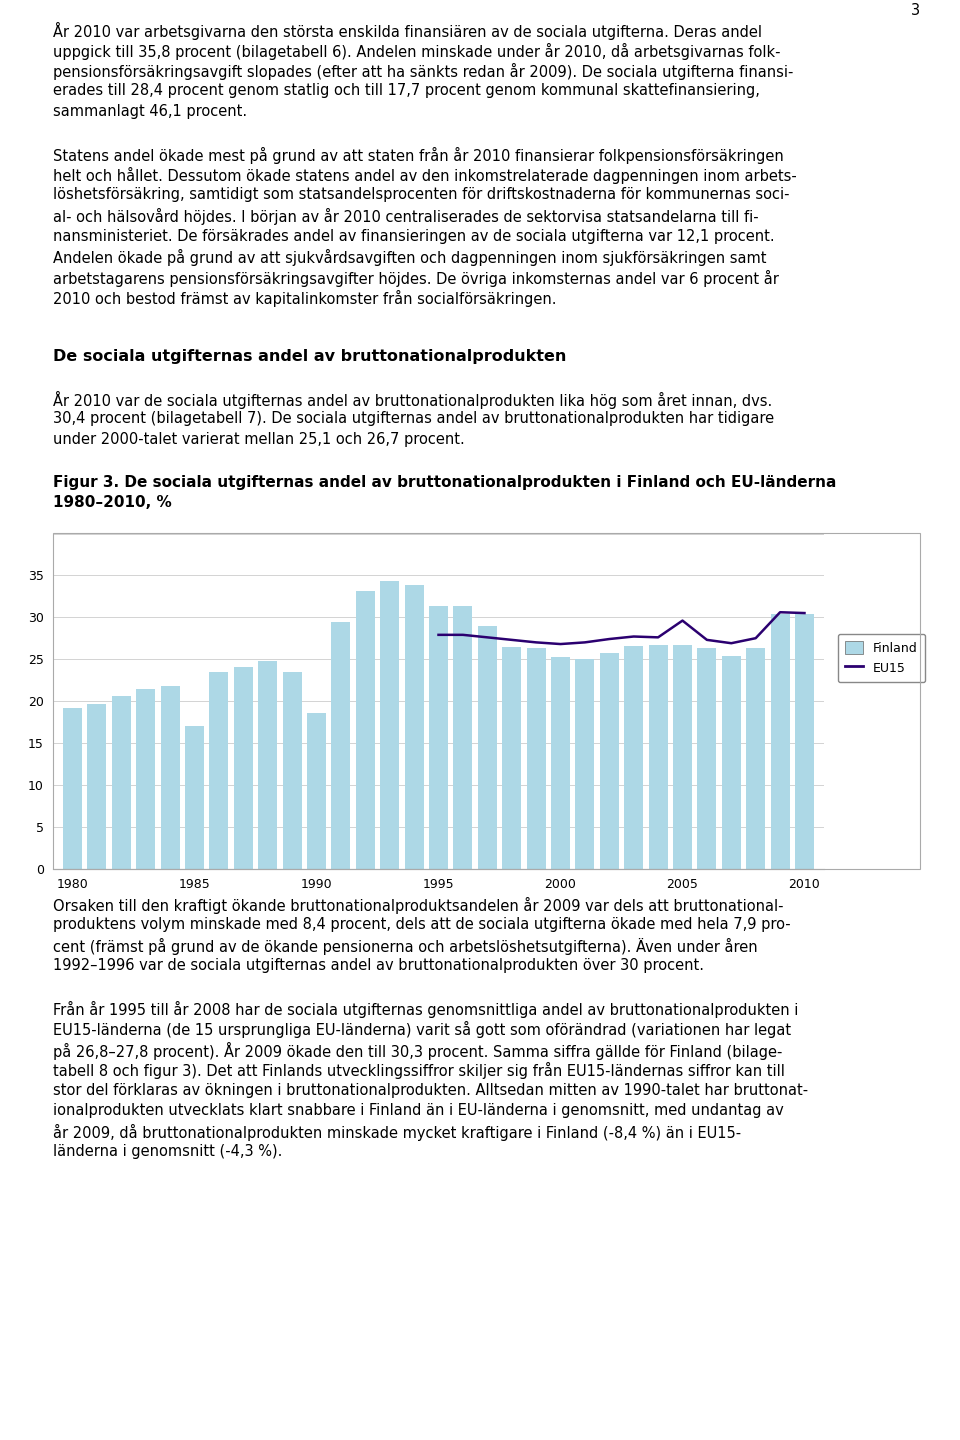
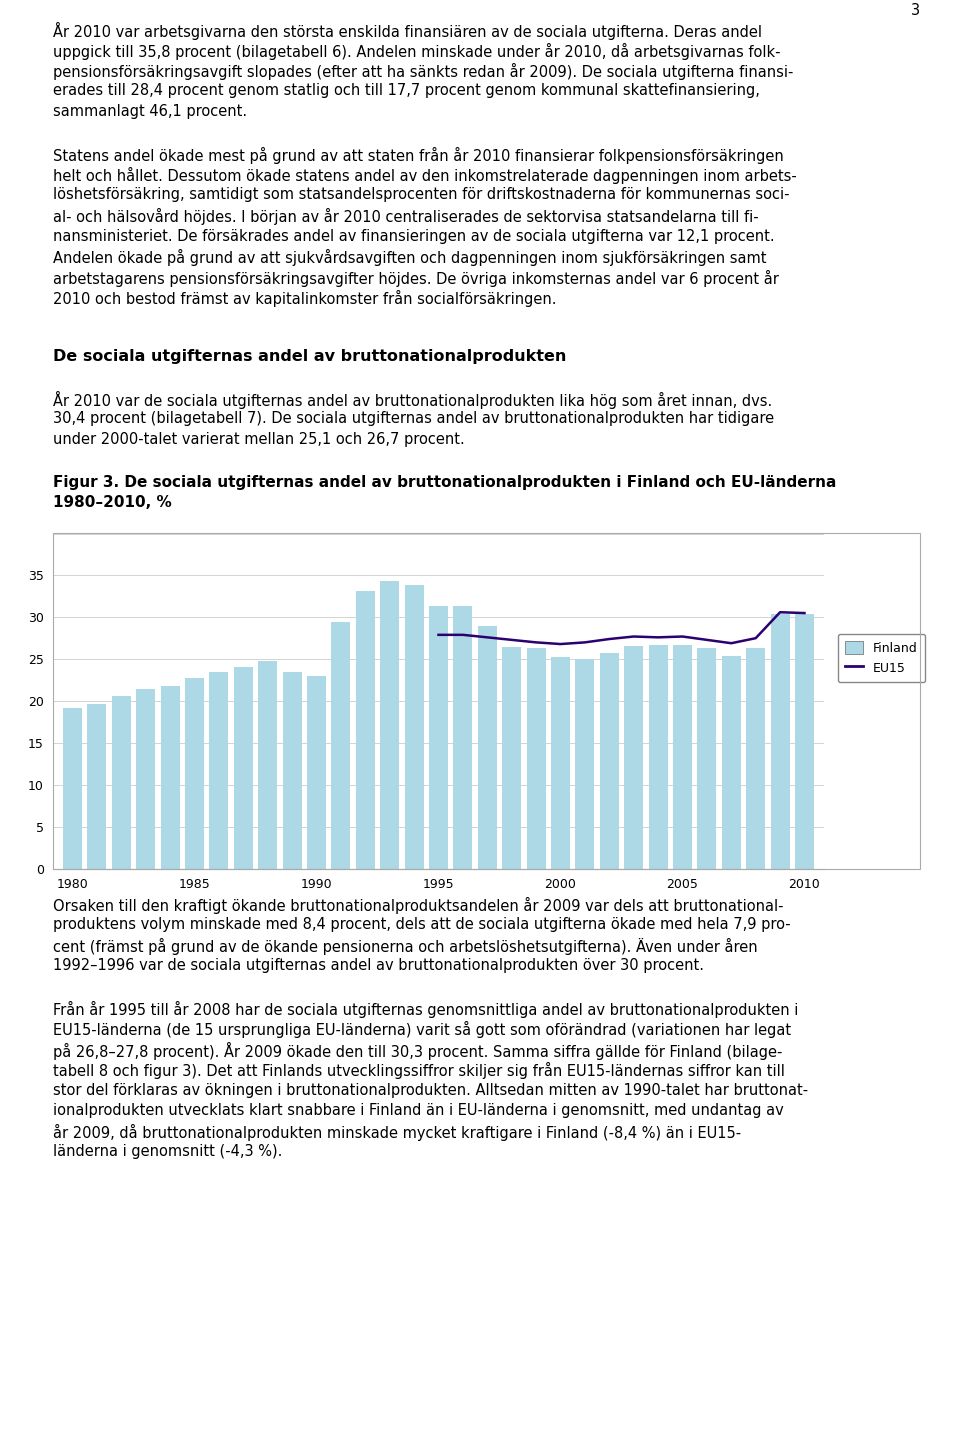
Finland/1985: 17.0 -> 22.8
Finland/1990: 18.6 -> 23.0
EU15/2005: 29.6 -> 27.7
